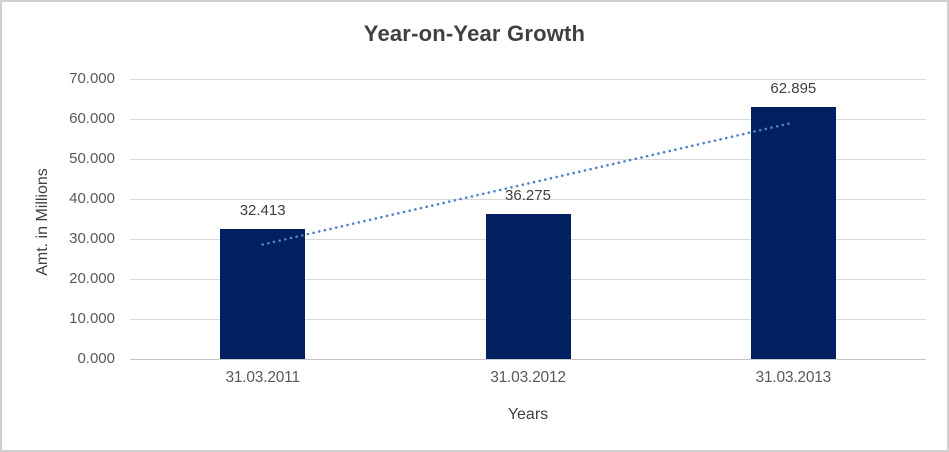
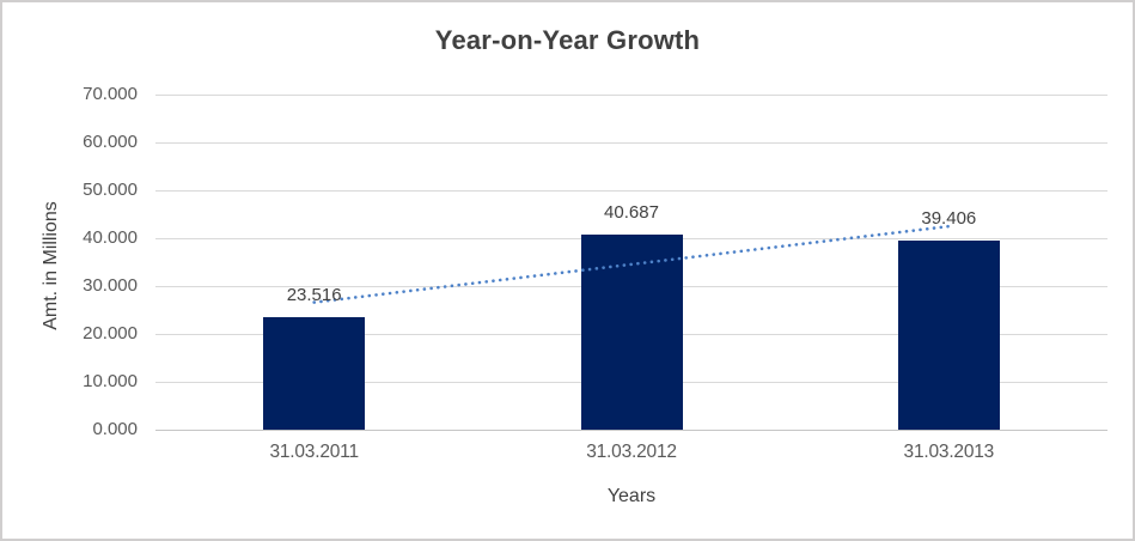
31.03.2011: 32.413 -> 23.516
31.03.2012: 36.275 -> 40.687
31.03.2013: 62.895 -> 39.406
